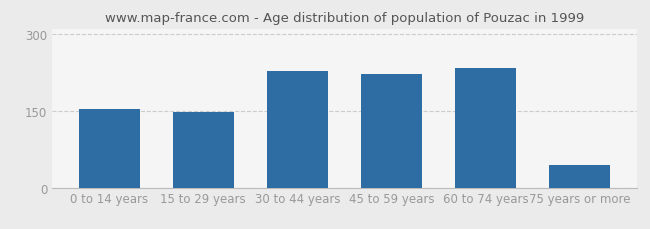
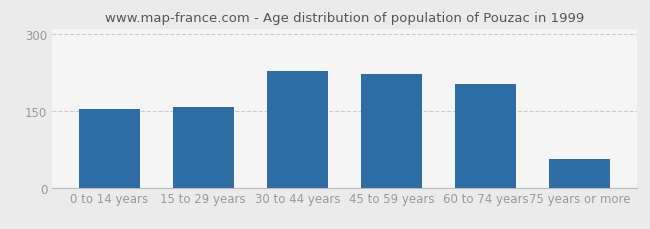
15 to 29 years: 148 -> 158
60 to 74 years: 233 -> 202
75 years or more: 44 -> 56
